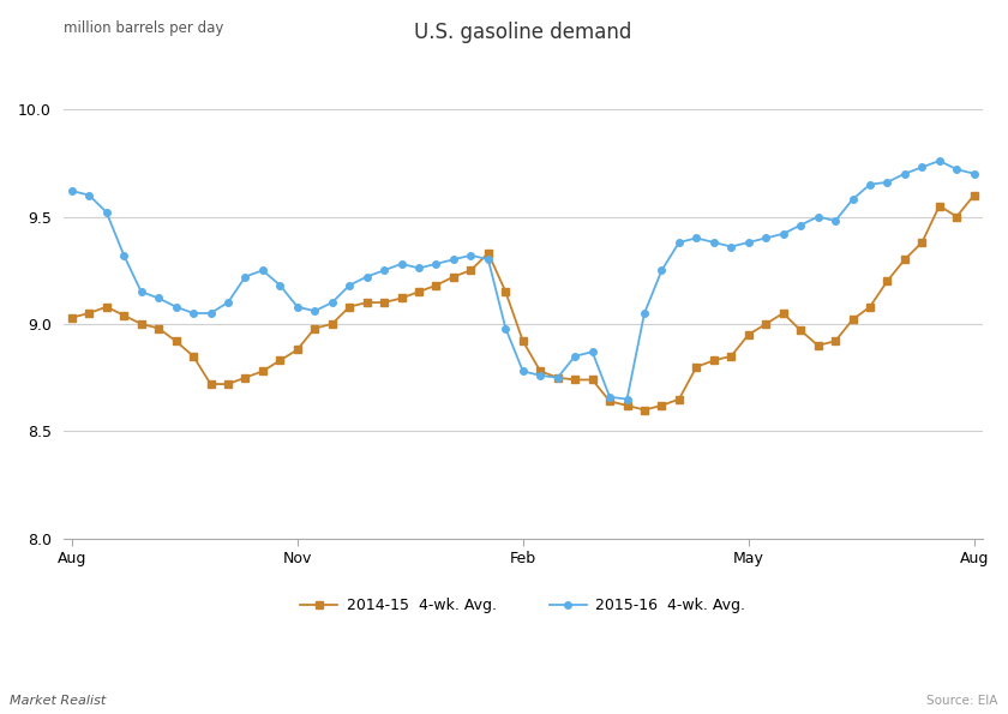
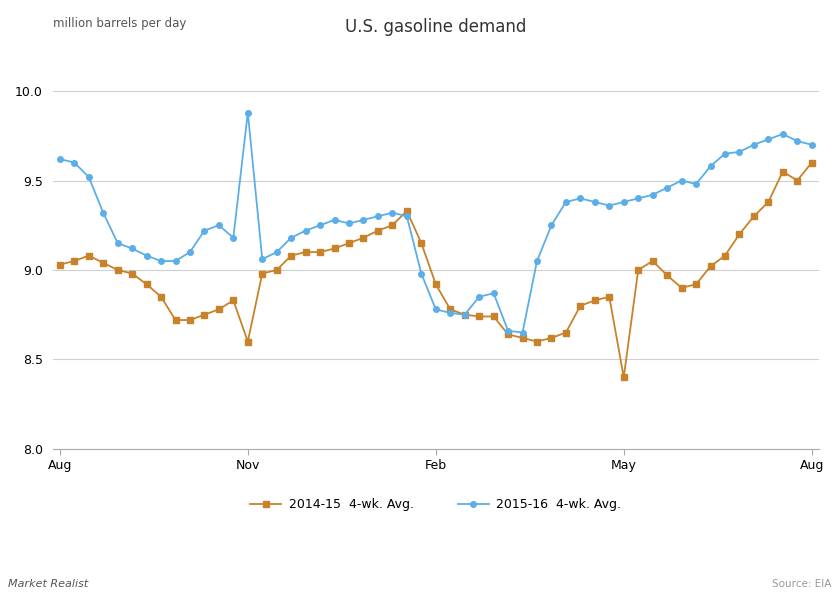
2014-15 4-wk. Avg./Nov: 8.88 -> 8.60
2015-16 4-wk. Avg./Nov: 9.08 -> 9.88
2014-15 4-wk. Avg./May: 8.95 -> 8.40
